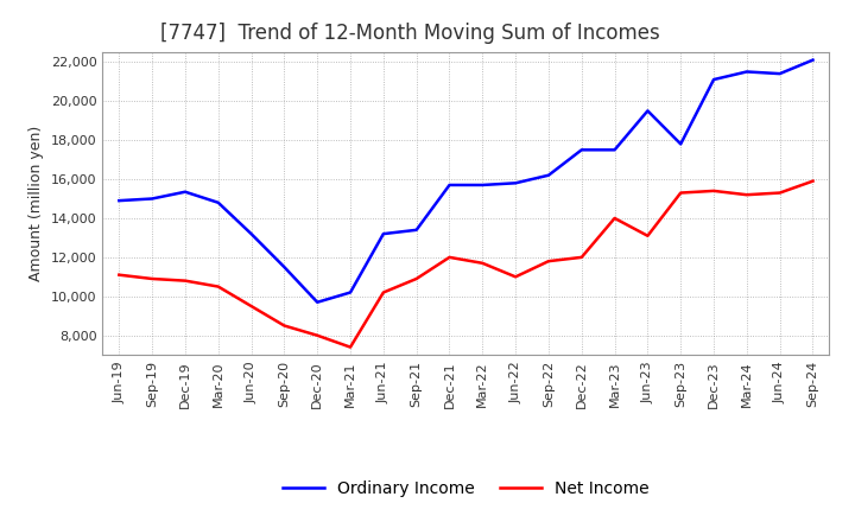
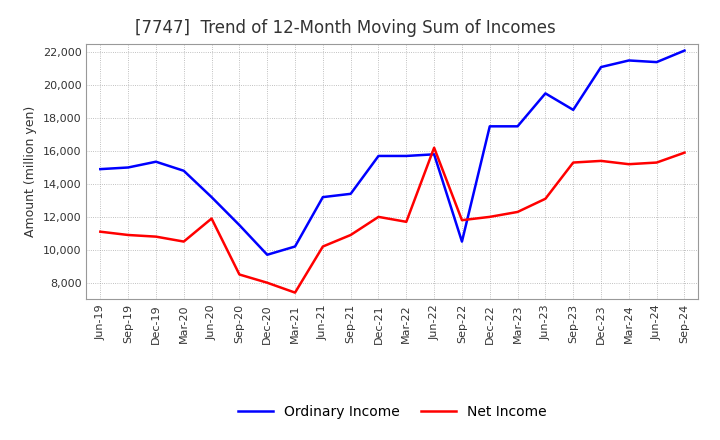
Net Income/Jun-20: 9,500 -> 11,900
Net Income/Jun-22: 11,000 -> 16,200
Ordinary Income/Sep-22: 16,200 -> 10,500
Net Income/Mar-23: 14,000 -> 12,300
Ordinary Income/Sep-23: 17,800 -> 18,500
